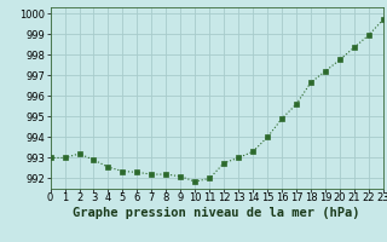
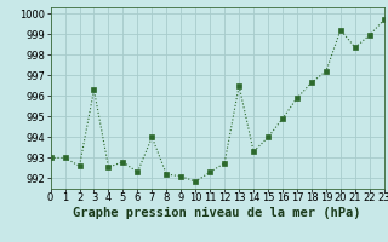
2: 993.2 -> 992.6
3: 992.9 -> 996.3
5: 992.4 -> 992.8
7: 992.2 -> 994.0
11: 992.0 -> 992.3
13: 993.0 -> 996.5
17: 995.6 -> 995.9
20: 997.8 -> 999.2
